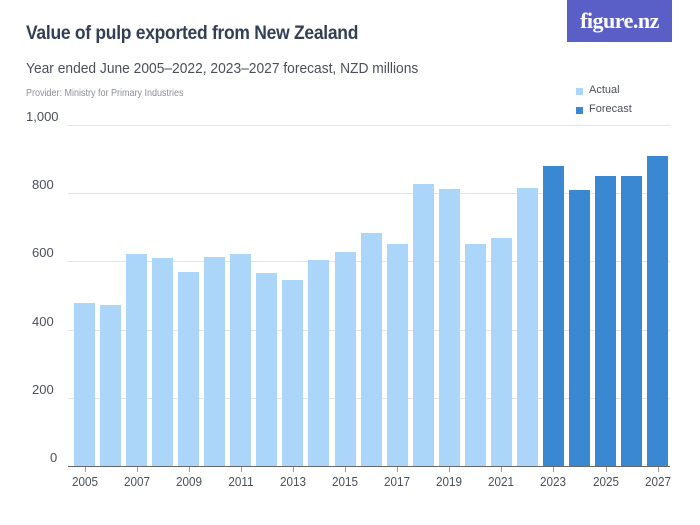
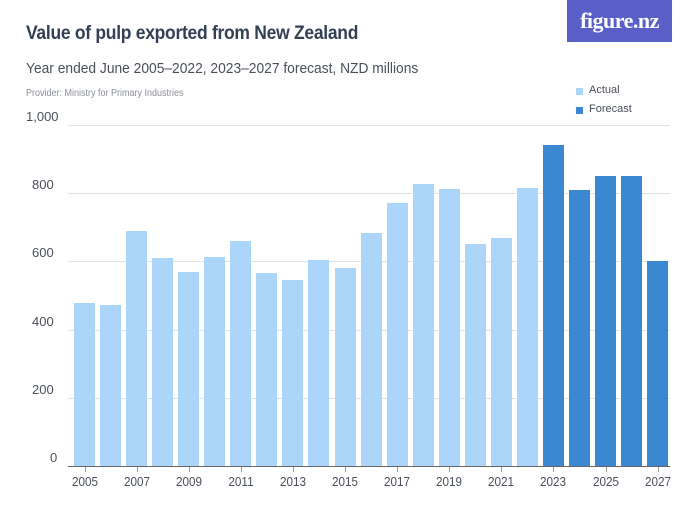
Actual/2007: 620 -> 690
Actual/2011: 620 -> 660
Actual/2015: 630 -> 580
Actual/2017: 650 -> 770
Forecast/2023: 880 -> 940
Forecast/2027: 910 -> 600
